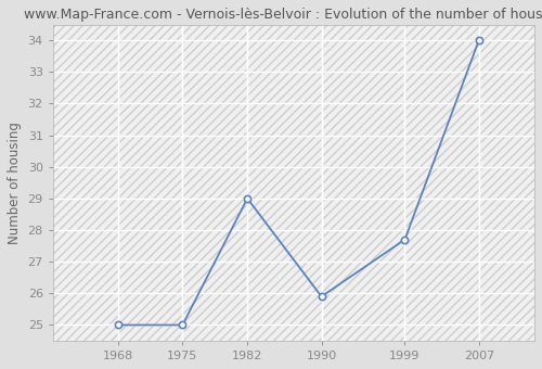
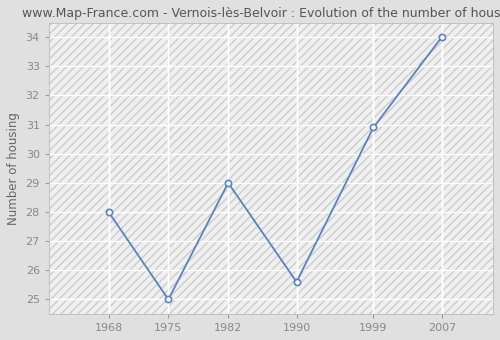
1968: 25.0 -> 28.0
1990: 25.9 -> 25.6
1999: 27.7 -> 30.9
